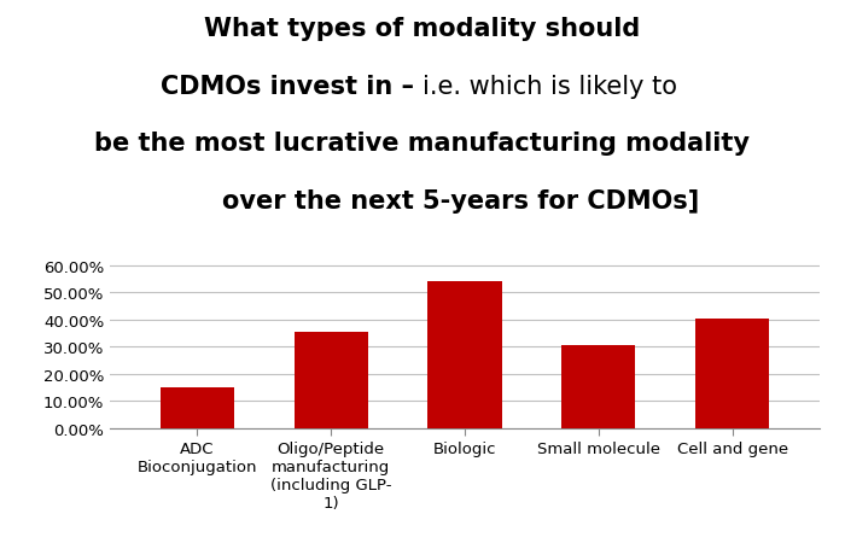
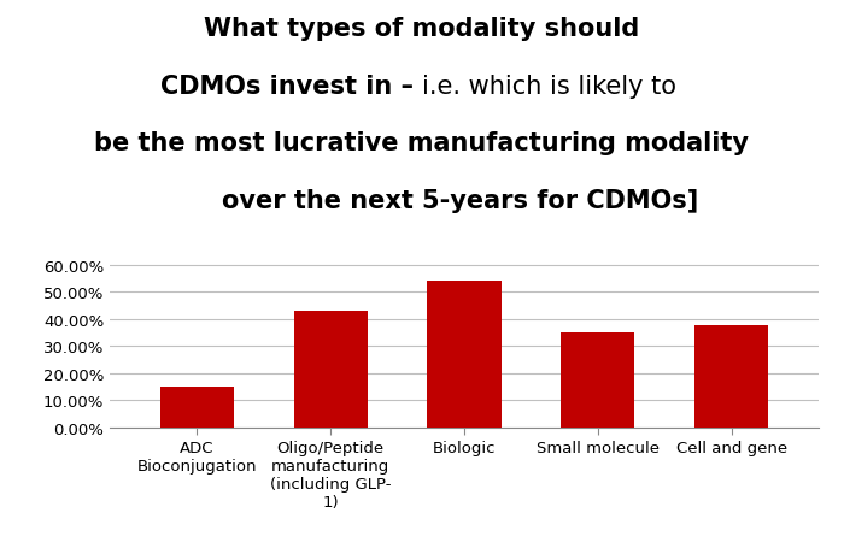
Oligo/Peptide manufacturing (including GLP- 1): 35.5% -> 43.2%
Small molecule: 30.5% -> 35.1%
Cell and gene: 40.5% -> 37.8%
